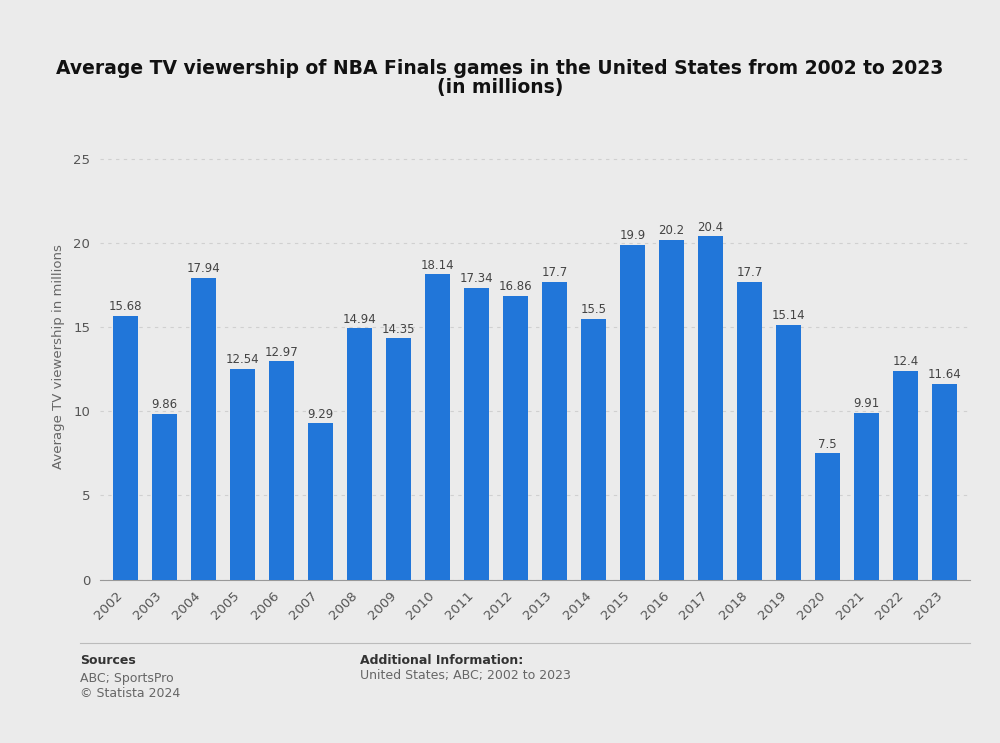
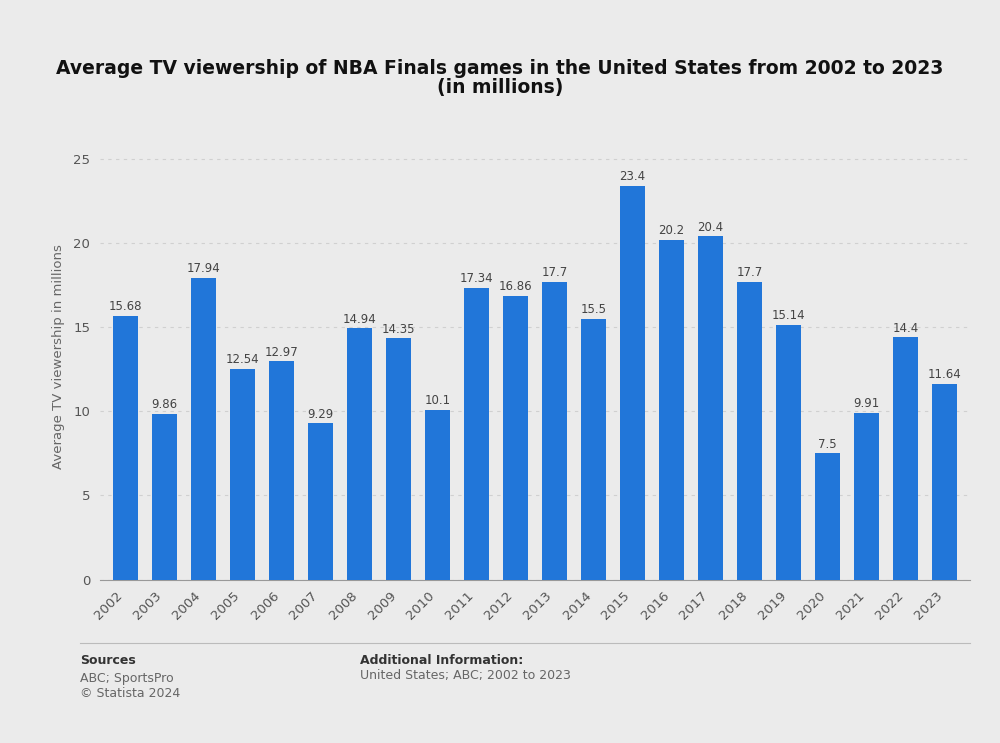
2010: 18.14 -> 10.1
2015: 19.9 -> 23.4
2022: 12.4 -> 14.4
